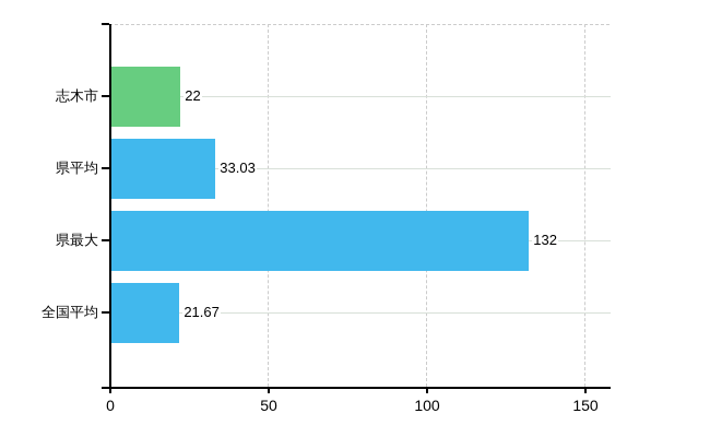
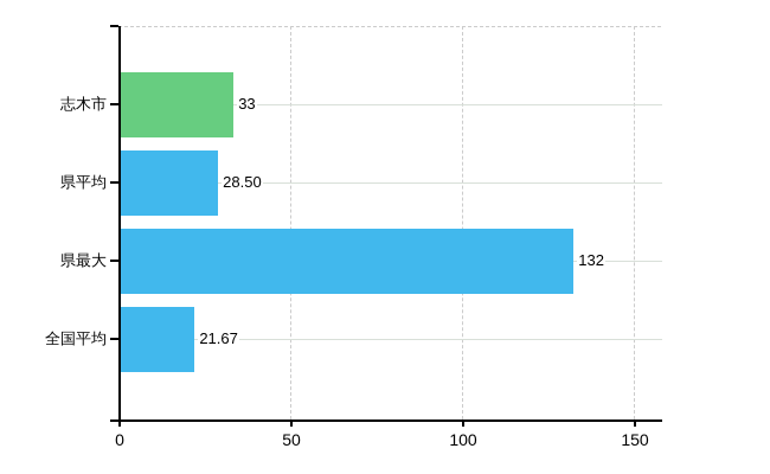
志木市: 22 -> 33
県平均: 33.03 -> 28.50
